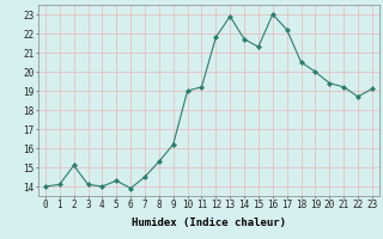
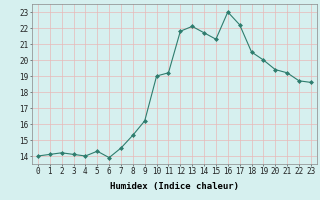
2: 15.1 -> 14.2
13: 22.9 -> 22.1
23: 19.1 -> 18.6
